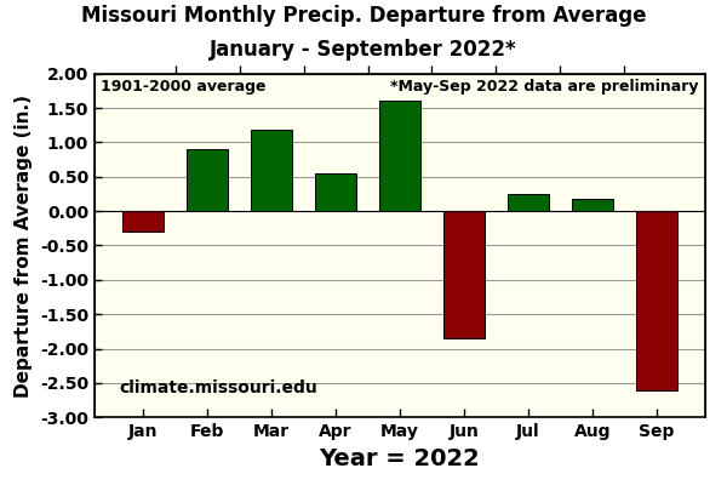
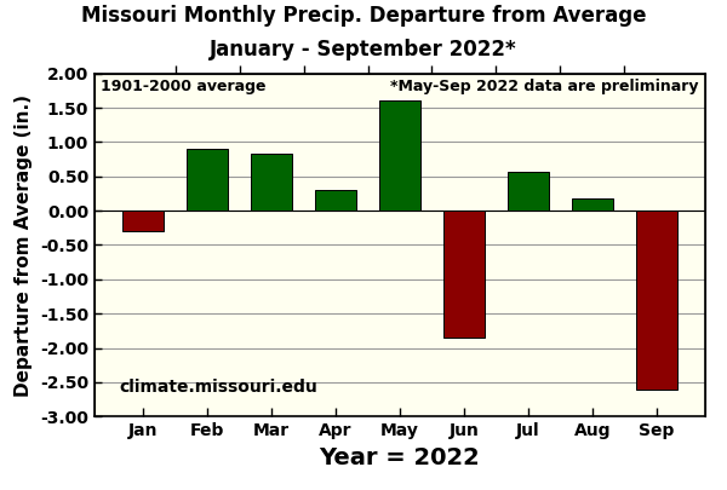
Mar: 1.18 -> 0.84
Apr: 0.55 -> 0.30
Jul: 0.25 -> 0.56
